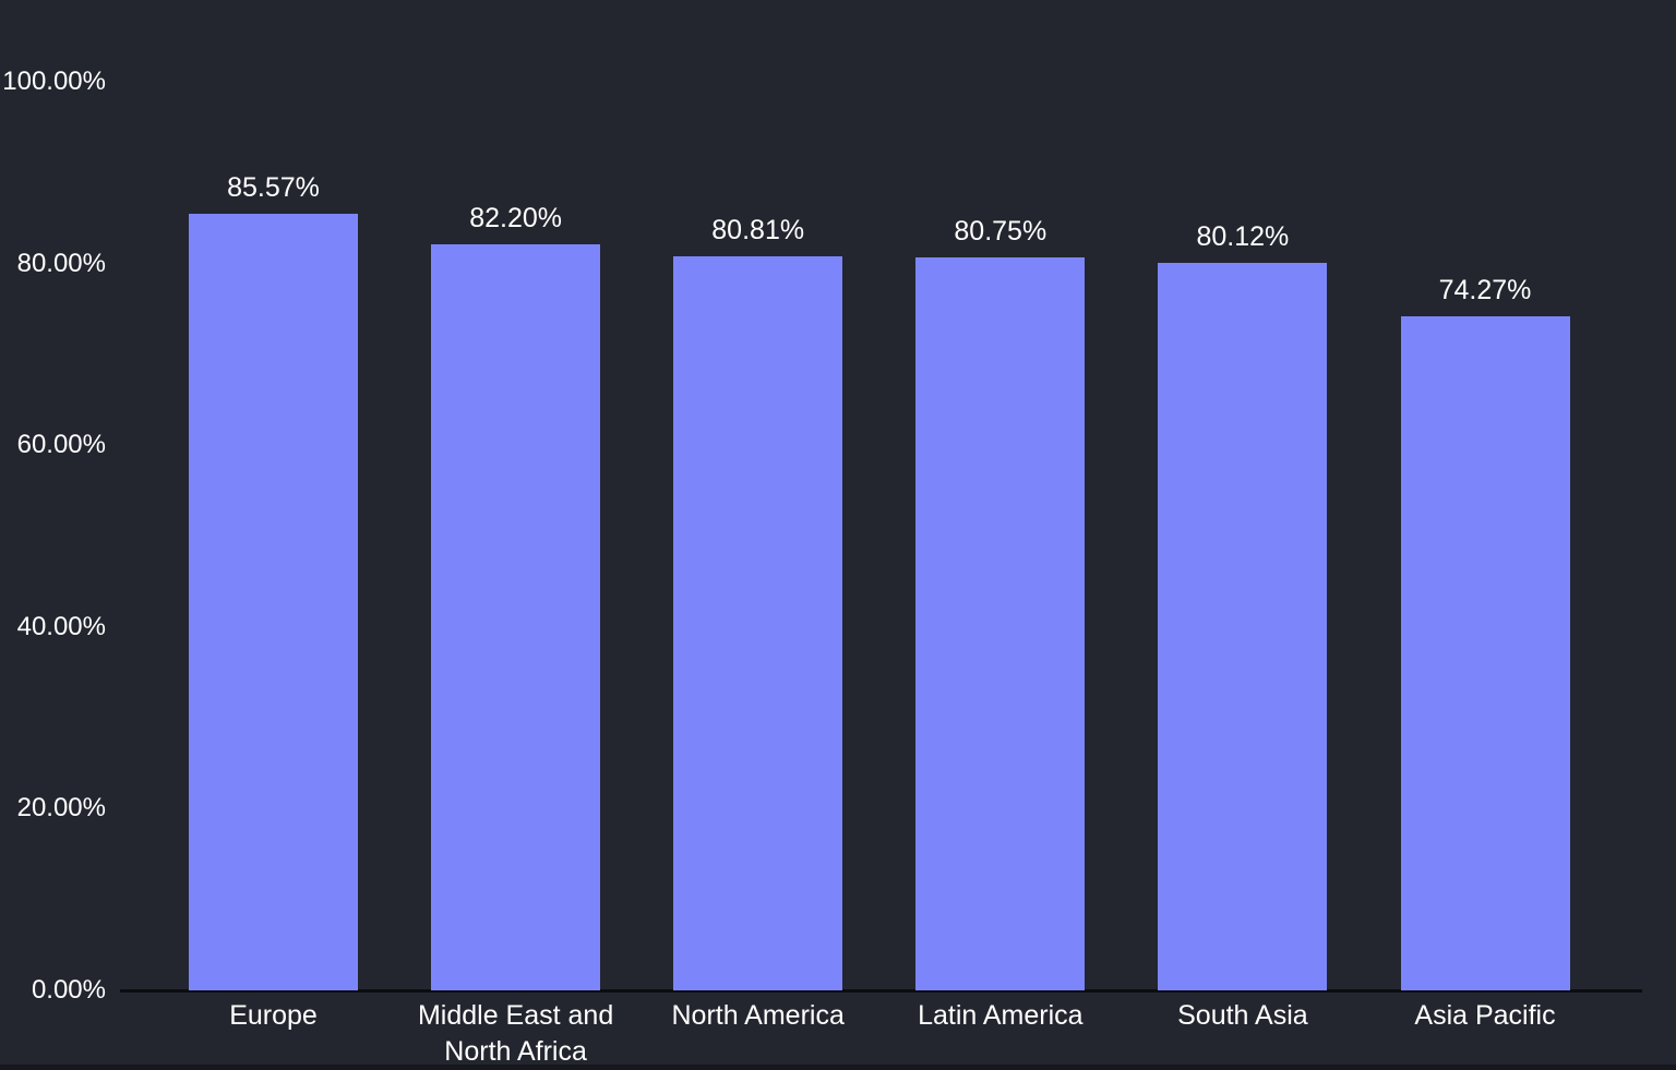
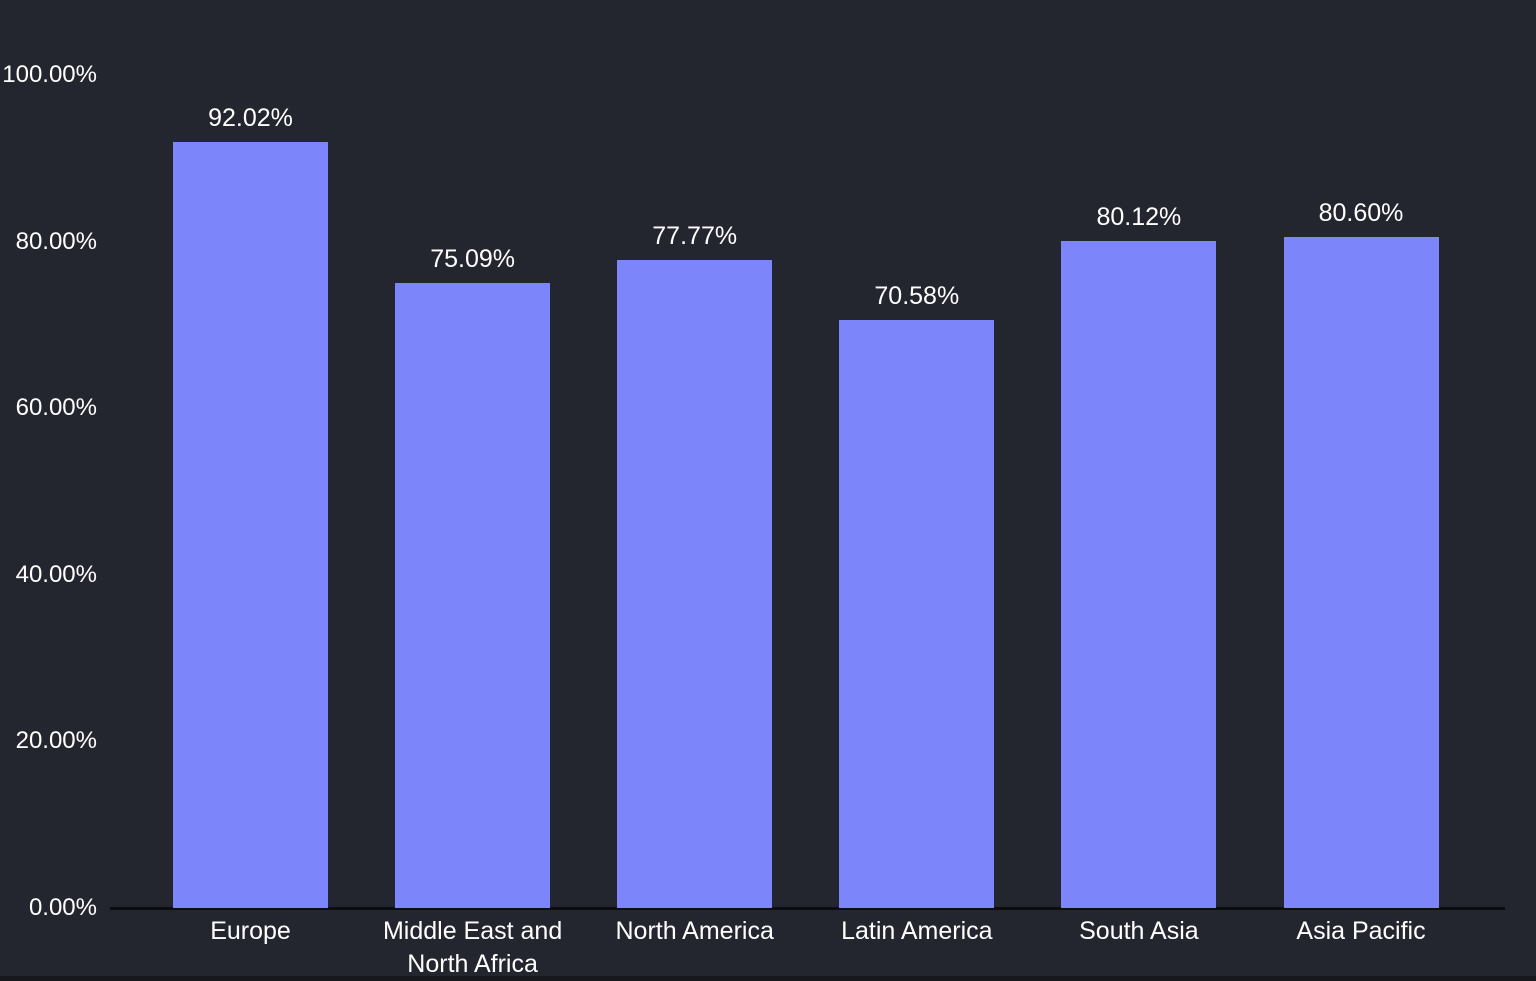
Europe: 85.57% -> 92.02%
Middle East and North Africa: 82.20% -> 75.09%
North America: 80.81% -> 77.77%
Latin America: 80.75% -> 70.58%
Asia Pacific: 74.27% -> 80.60%
